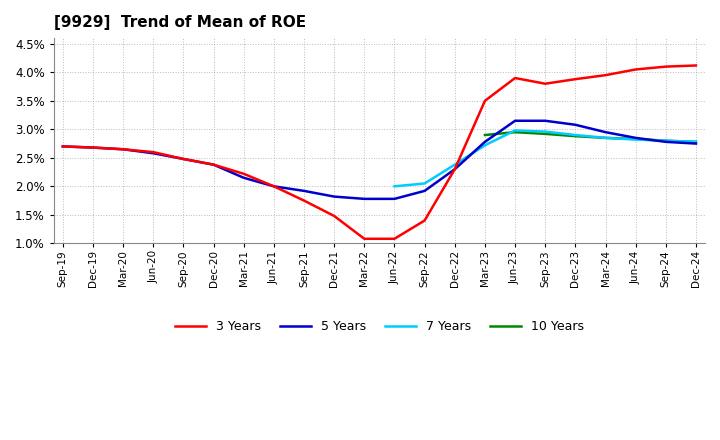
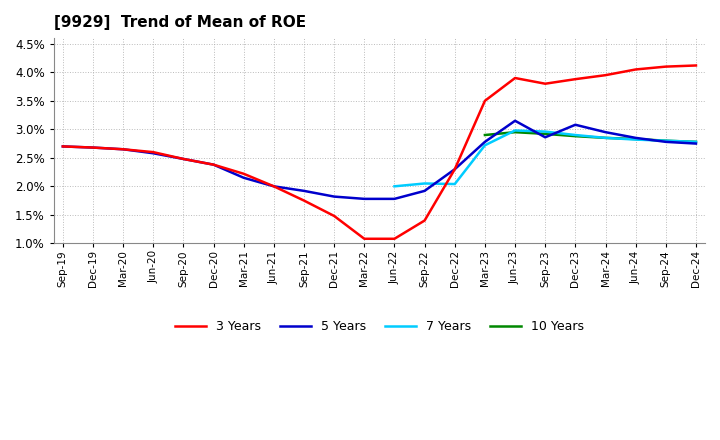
7 Years/Dec-22: 2.38% -> 2.04%
5 Years/Sep-23: 3.15% -> 2.86%
